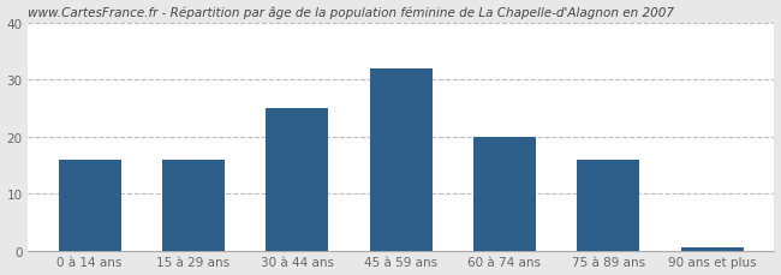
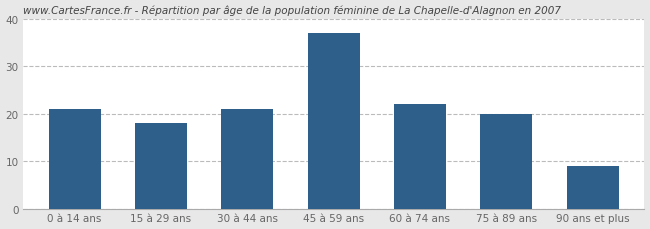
0 à 14 ans: 16.0 -> 21.0
15 à 29 ans: 16.0 -> 18.0
30 à 44 ans: 25.0 -> 21.0
45 à 59 ans: 32.0 -> 37.0
60 à 74 ans: 20.0 -> 22.0
75 à 89 ans: 16.0 -> 20.0
90 ans et plus: 0.5 -> 9.0
